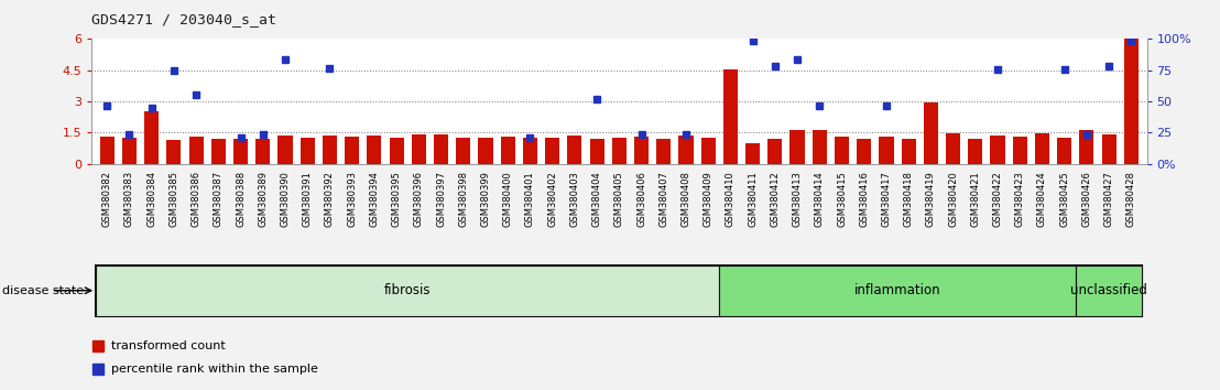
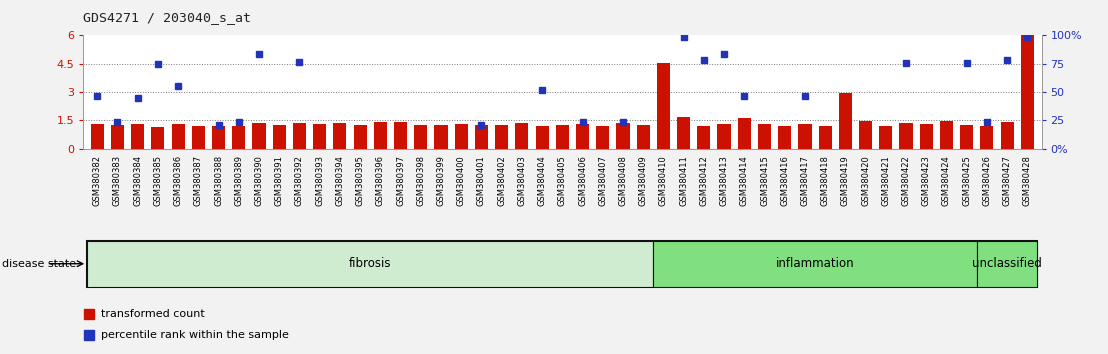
GSM380384: 2.5 -> 1.3
GSM380411: 1.0 -> 1.7
GSM380413: 1.6 -> 1.3
GSM380426: 1.6 -> 1.2
